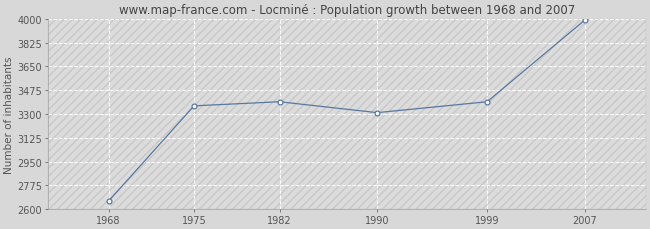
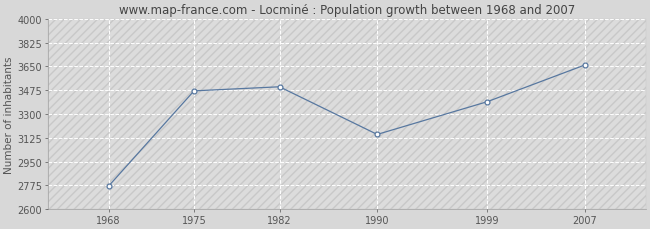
1968: 2660 -> 2770
1975: 3360 -> 3470
1982: 3390 -> 3500
1990: 3310 -> 3150
2007: 3990 -> 3660
